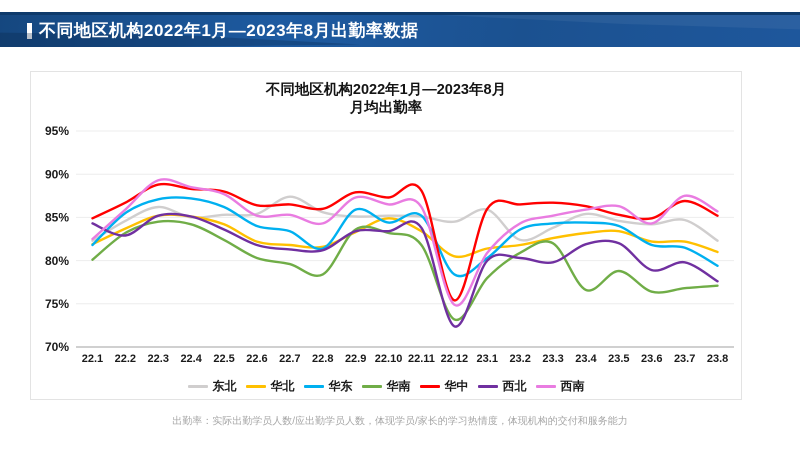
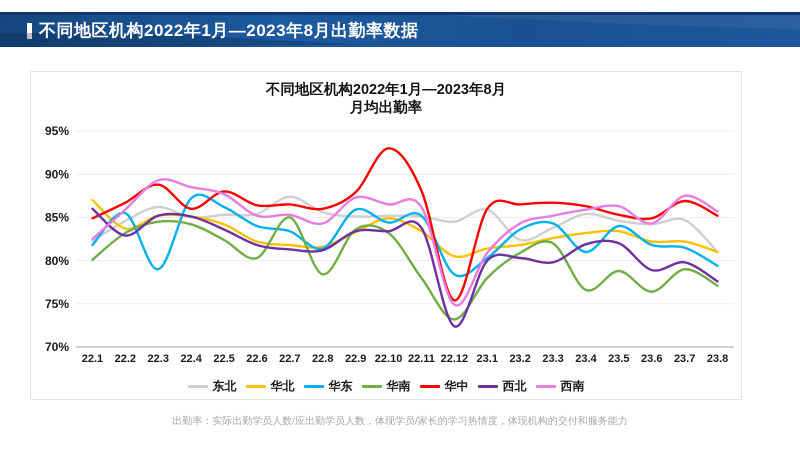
华北/22.1: 82% -> 87%
西北/22.1: 84% -> 86%
华东/22.3: 87% -> 79%
华中/22.4: 88% -> 86%
华南/22.7: 80% -> 85%
华中/22.10: 87% -> 93%
华南/22.11: 82% -> 78%
华东/23.4: 84% -> 81%
华南/23.7: 77% -> 79%
东北/23.8: 82% -> 81%
